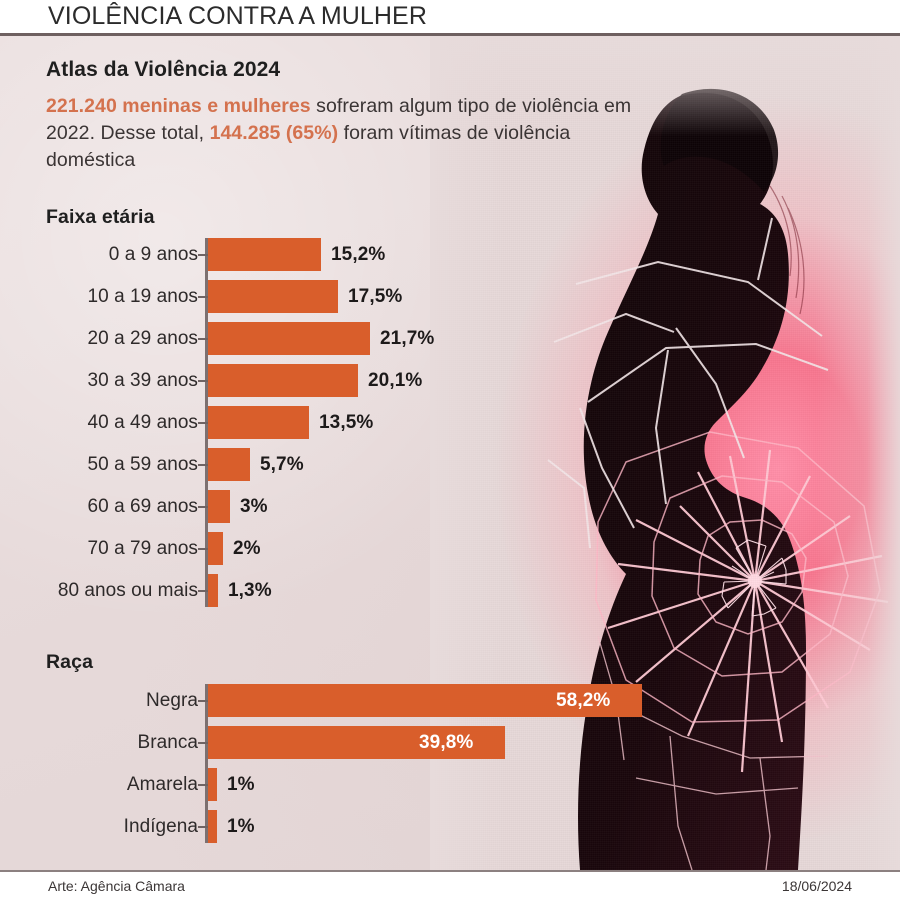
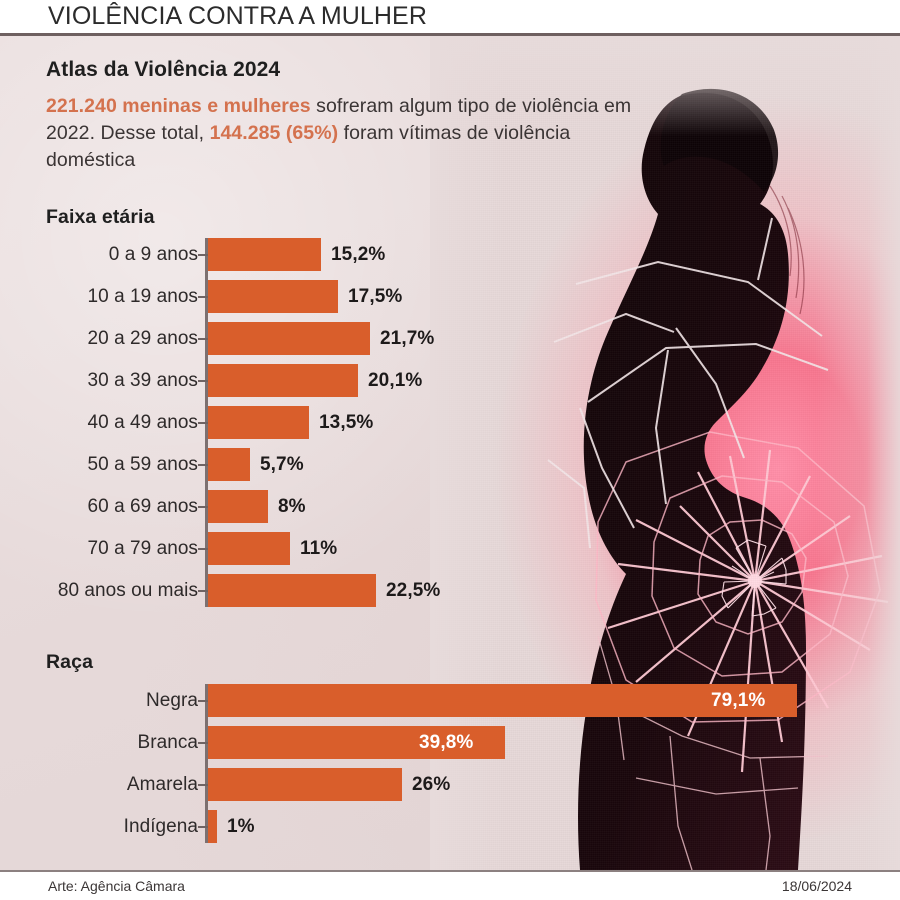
Faixa etária/60 a 69 anos: 3% -> 8%
Faixa etária/70 a 79 anos: 2% -> 11%
Faixa etária/80 anos ou mais: 1,3% -> 22,5%
Raça/Negra: 58,2% -> 79,1%
Raça/Amarela: 1% -> 26%
